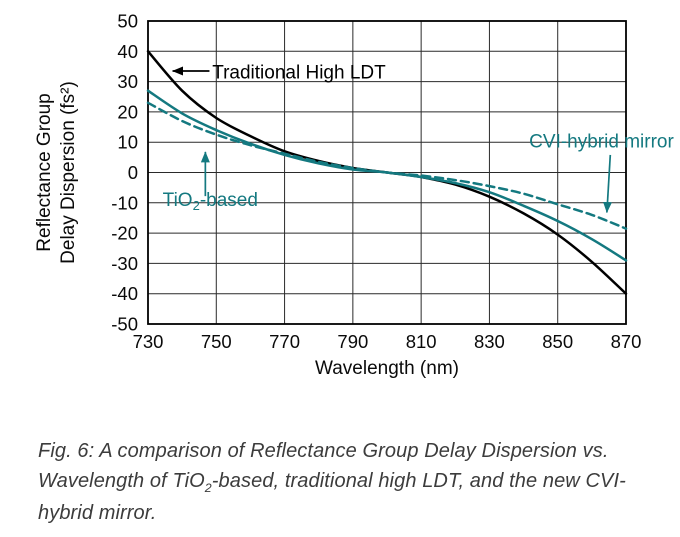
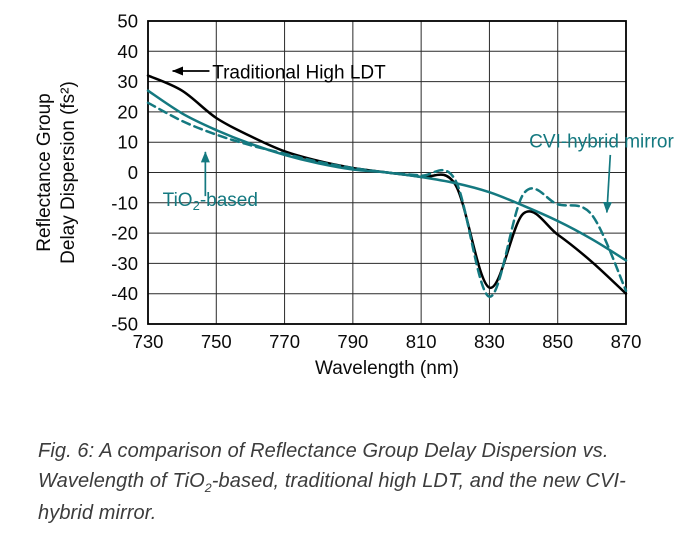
Traditional High LDT/730: 40 -> 32
Traditional High LDT/830: -8 -> -38
CVI-hybrid mirror/830: -4 -> -41
CVI-hybrid mirror/870: -18 -> -39
